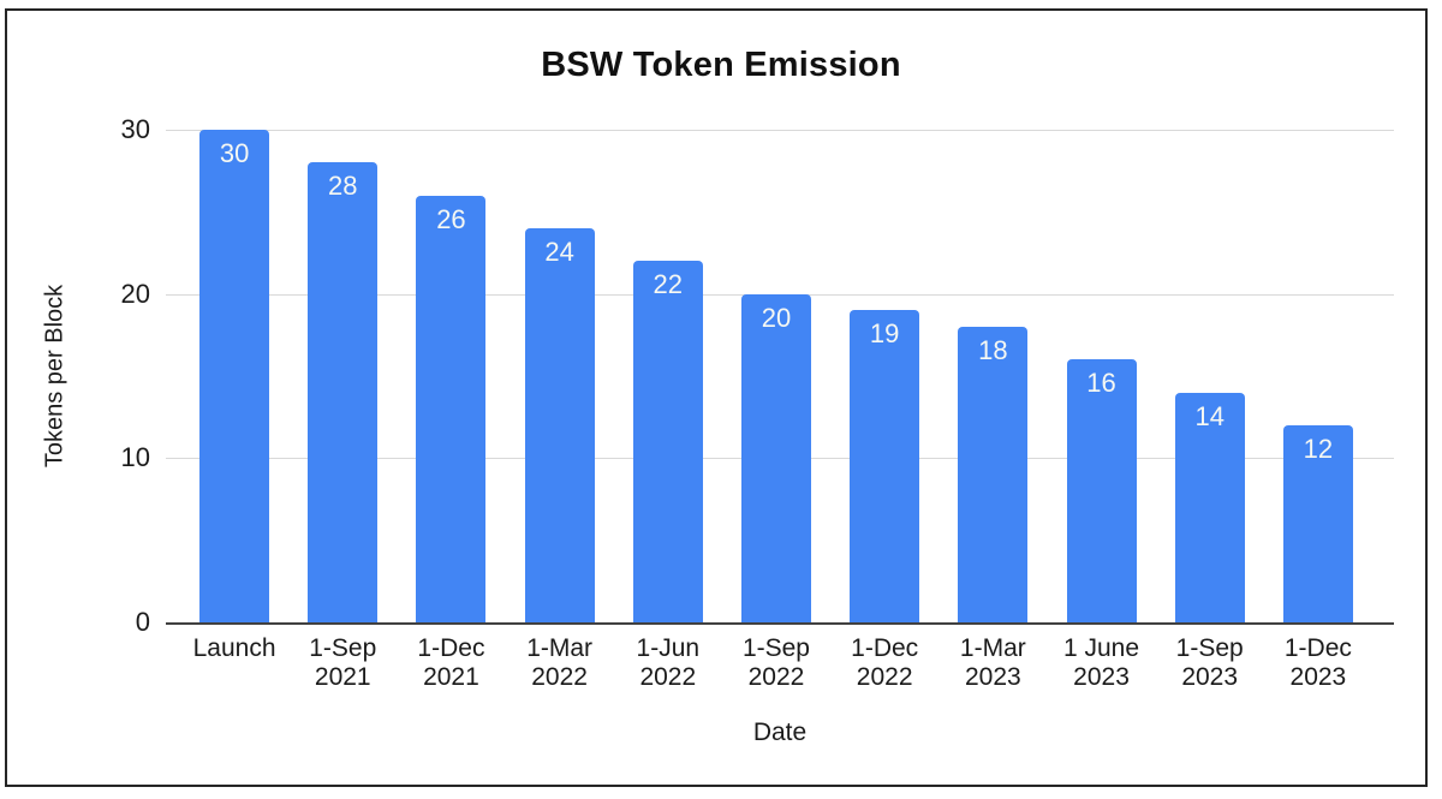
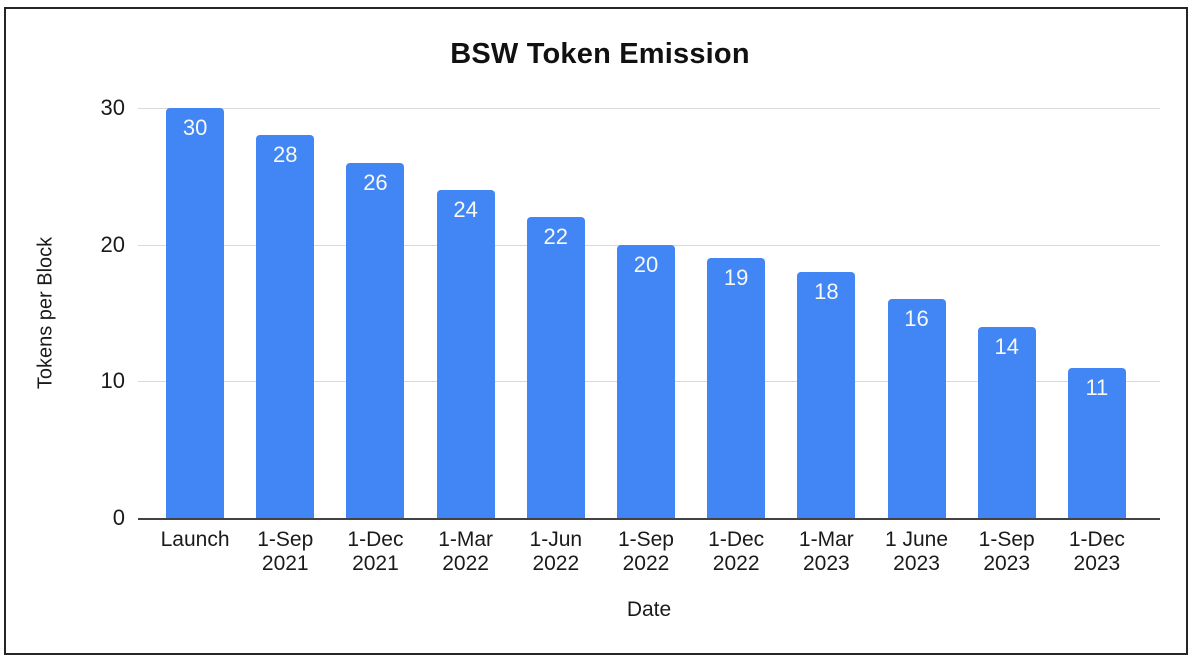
1-Dec 2023: 12 -> 11
